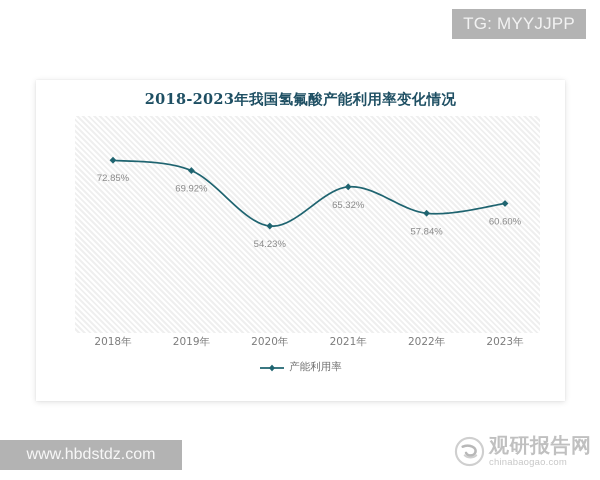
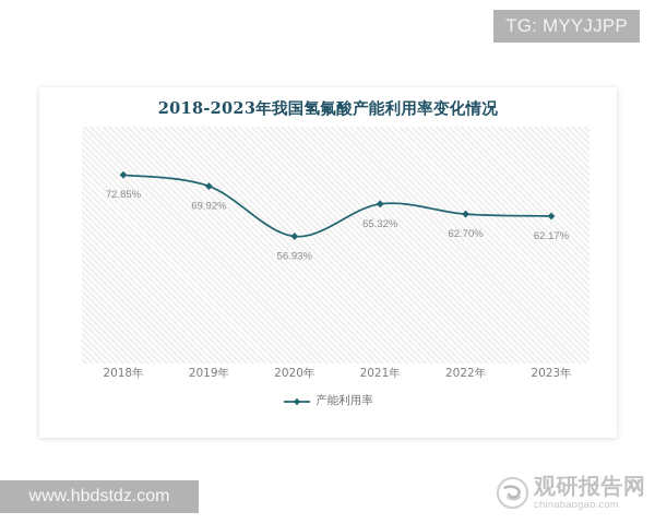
2020年: 54.23% -> 56.93%
2022年: 57.84% -> 62.70%
2023年: 60.60% -> 62.17%
